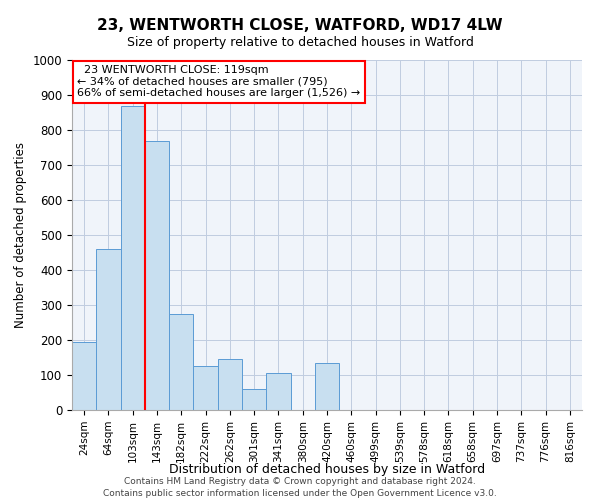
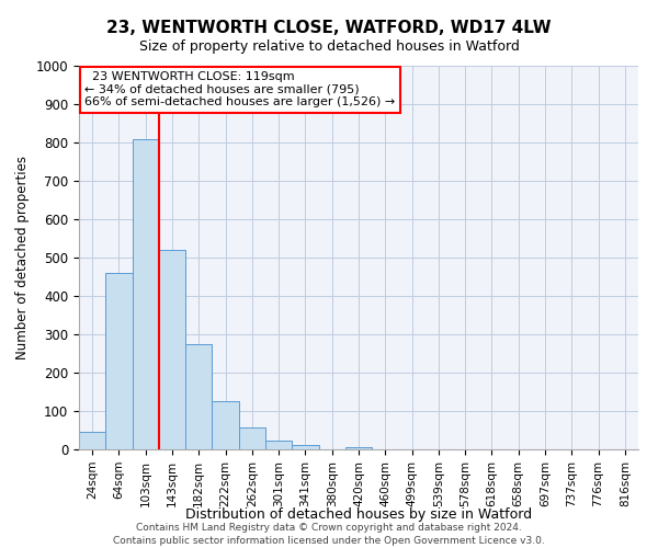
24sqm: 195 -> 47
103sqm: 870 -> 810
143sqm: 770 -> 520
262sqm: 145 -> 57
301sqm: 60 -> 22
341sqm: 105 -> 12
420sqm: 135 -> 7
